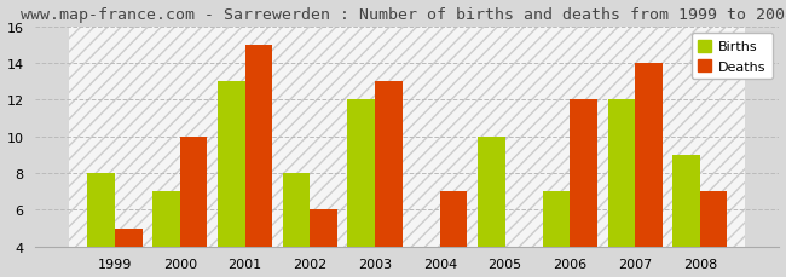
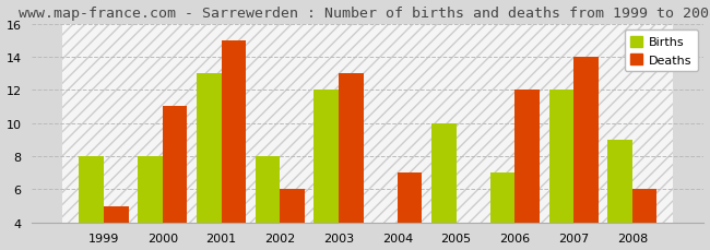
Births/2000: 7 -> 8
Deaths/2000: 10 -> 11
Deaths/2008: 7 -> 6
